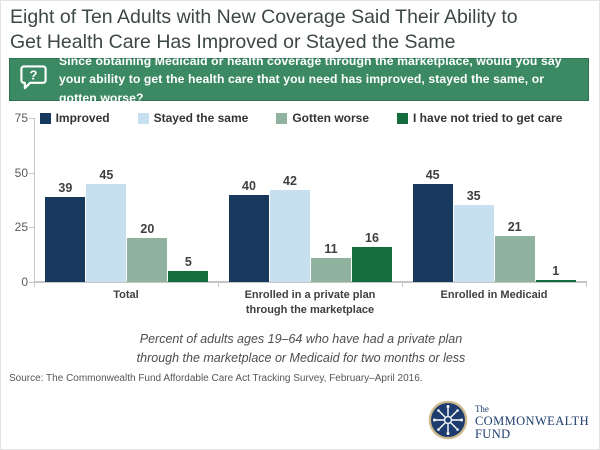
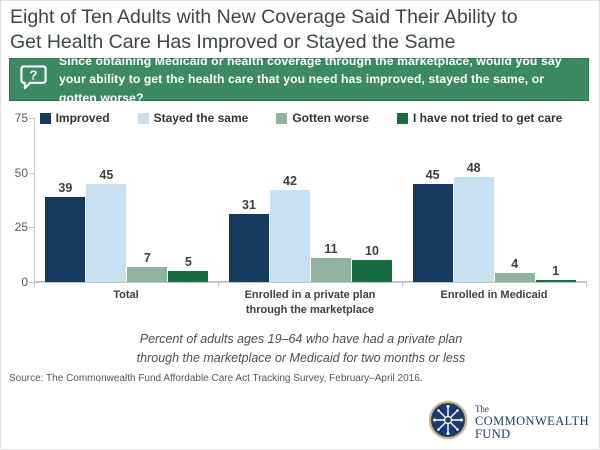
Gotten worse/Total: 20 -> 7
Improved/Enrolled in a private plan through the marketplace: 40 -> 31
I have not tried to get care/Enrolled in a private plan through the marketplace: 16 -> 10
Stayed the same/Enrolled in Medicaid: 35 -> 48
Gotten worse/Enrolled in Medicaid: 21 -> 4
